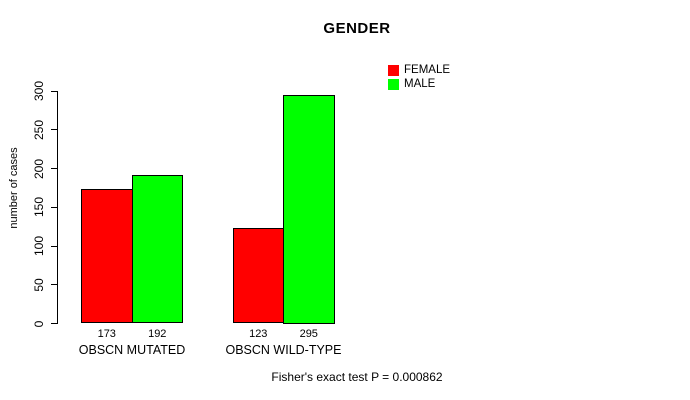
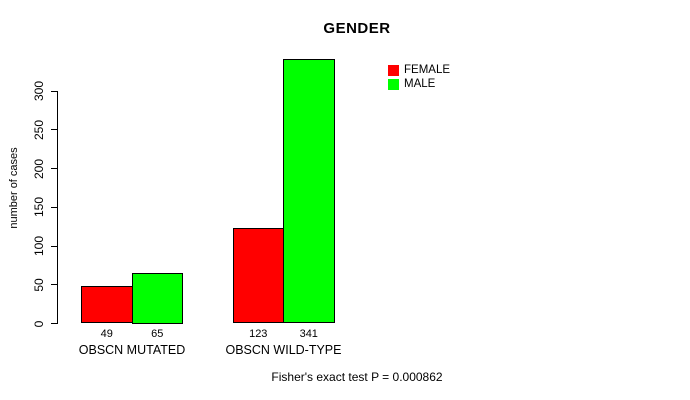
FEMALE/OBSCN MUTATED: 173 -> 49
MALE/OBSCN MUTATED: 192 -> 65
MALE/OBSCN WILD-TYPE: 295 -> 341
